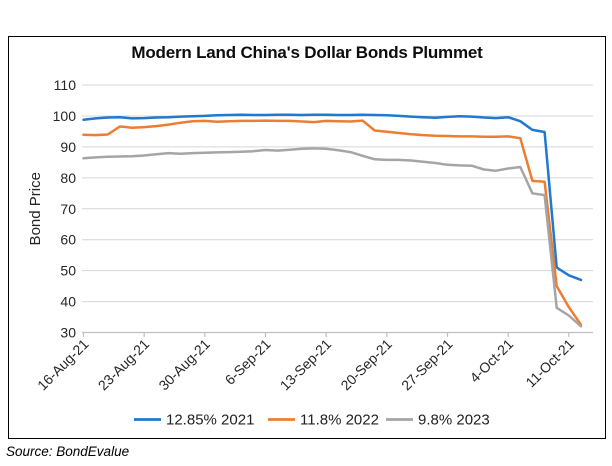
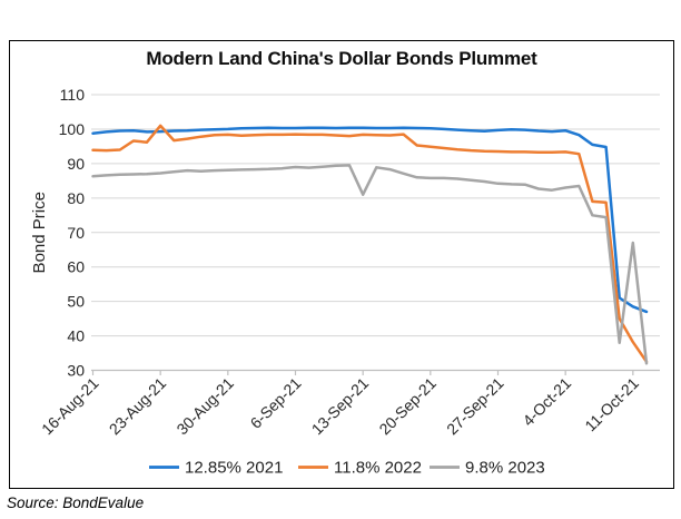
11.8% 2022/23-Aug-21: 96 -> 101
9.8% 2023/13-Sep-21: 89 -> 81
9.8% 2023/11-Oct-21: 36 -> 67
